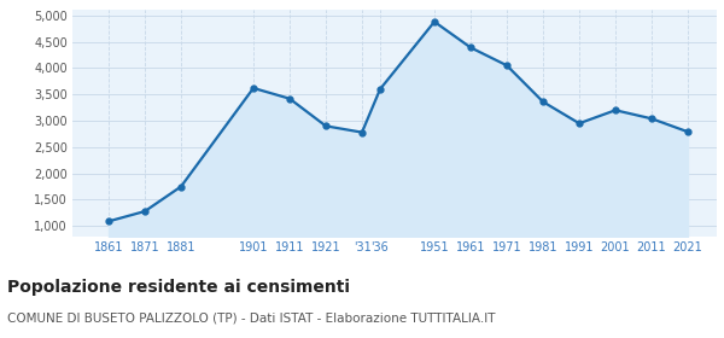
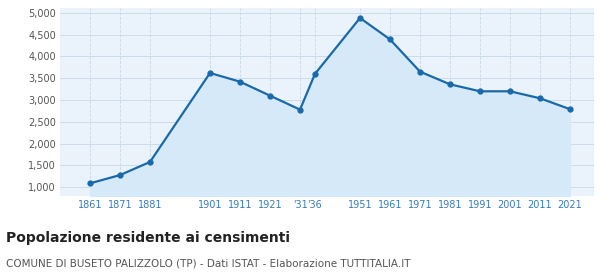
1881: 1,750 -> 1,580
1921: 2,900 -> 3,100
1971: 4,050 -> 3,650
1991: 2,950 -> 3,200
